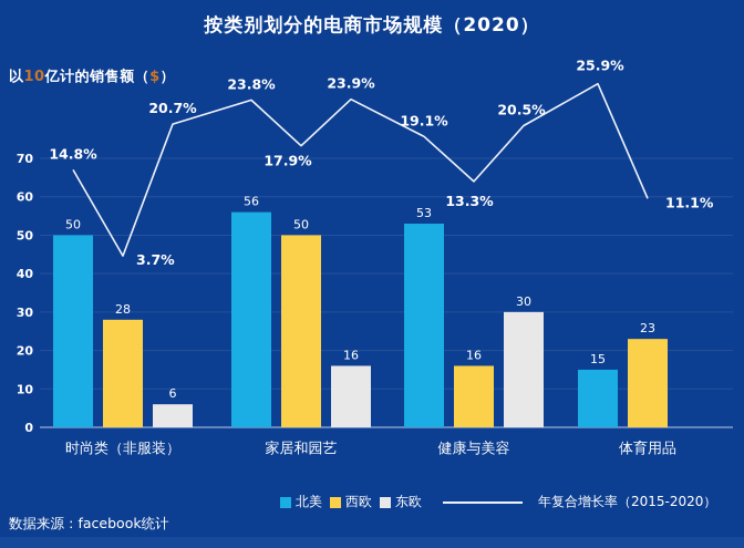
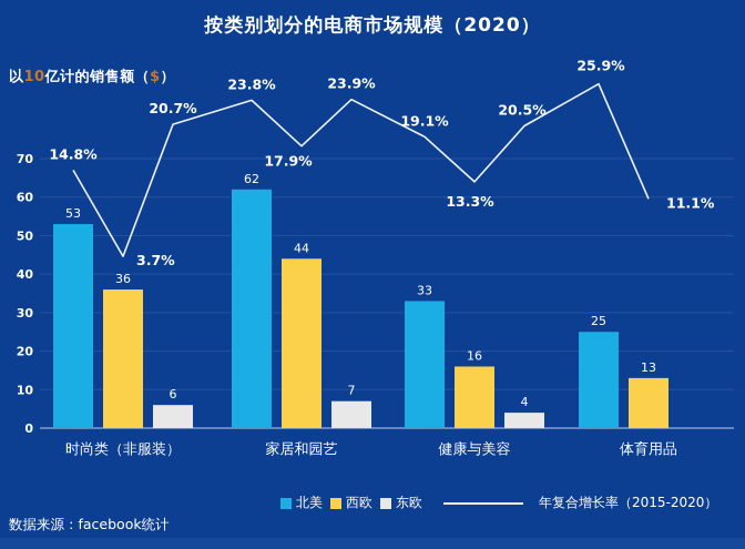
北美/时尚类（非服装）: 50 -> 53
西欧/时尚类（非服装）: 28 -> 36
北美/家居和园艺: 56 -> 62
西欧/家居和园艺: 50 -> 44
东欧/家居和园艺: 16 -> 7
北美/健康与美容: 53 -> 33
东欧/健康与美容: 30 -> 4
北美/体育用品: 15 -> 25
西欧/体育用品: 23 -> 13
